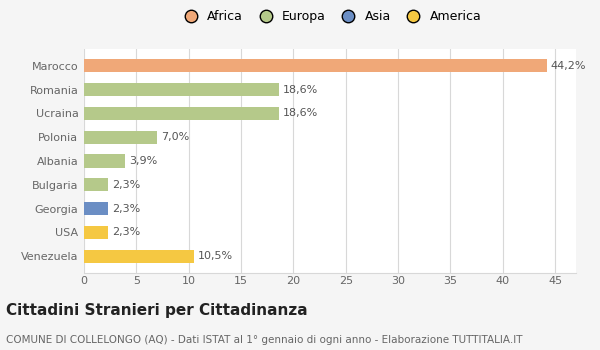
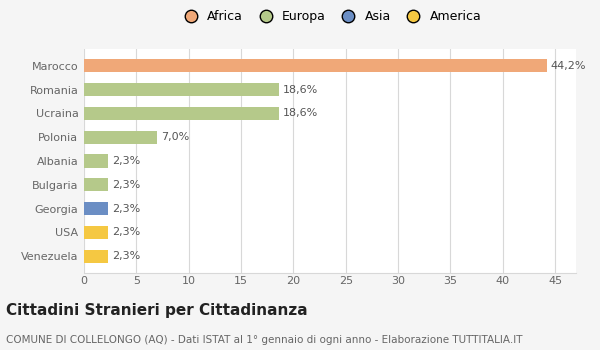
Albania: 3,9% -> 2,3%
Venezuela: 10,5% -> 2,3%
